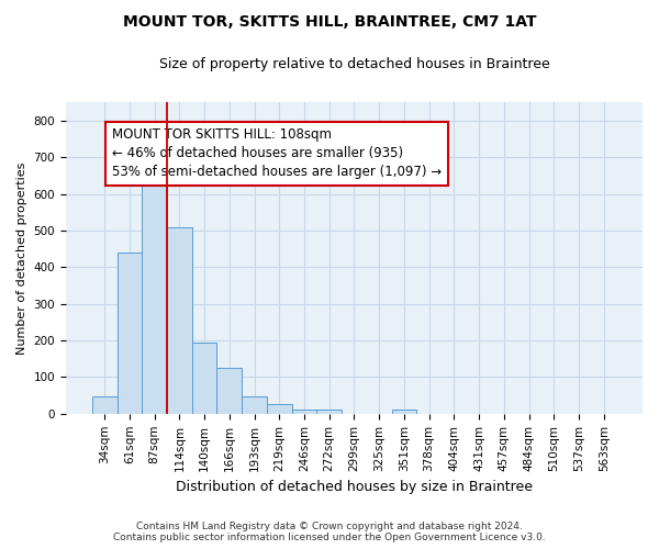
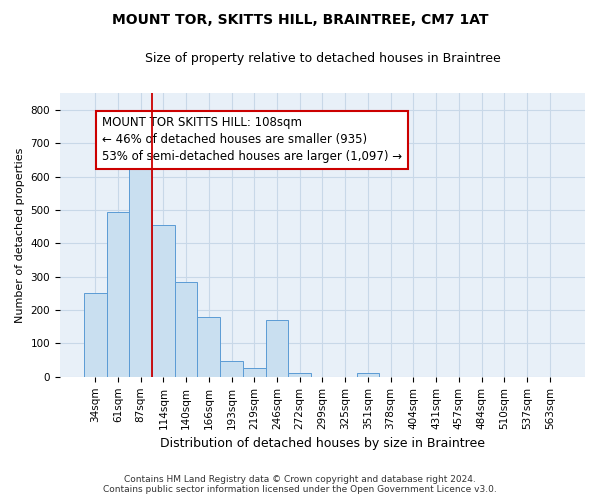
34sqm: 47 -> 250
61sqm: 440 -> 495
114sqm: 510 -> 455
140sqm: 195 -> 285
166sqm: 125 -> 180
246sqm: 10 -> 170
